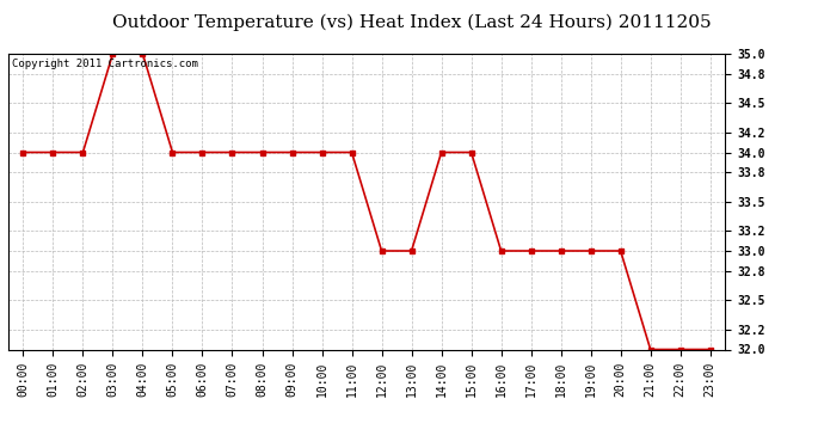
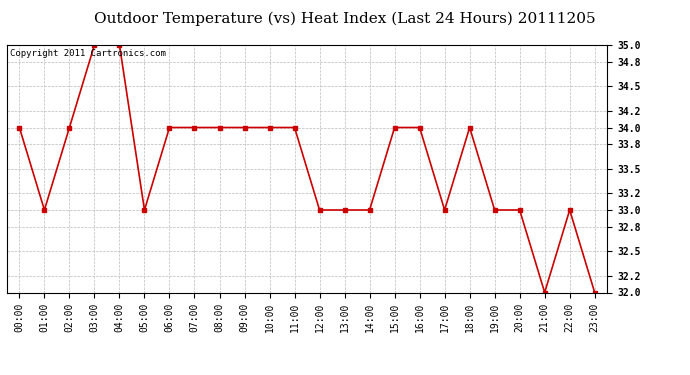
01:00: 34 -> 33
05:00: 34 -> 33
14:00: 34 -> 33
16:00: 33 -> 34
18:00: 33 -> 34
22:00: 32 -> 33
